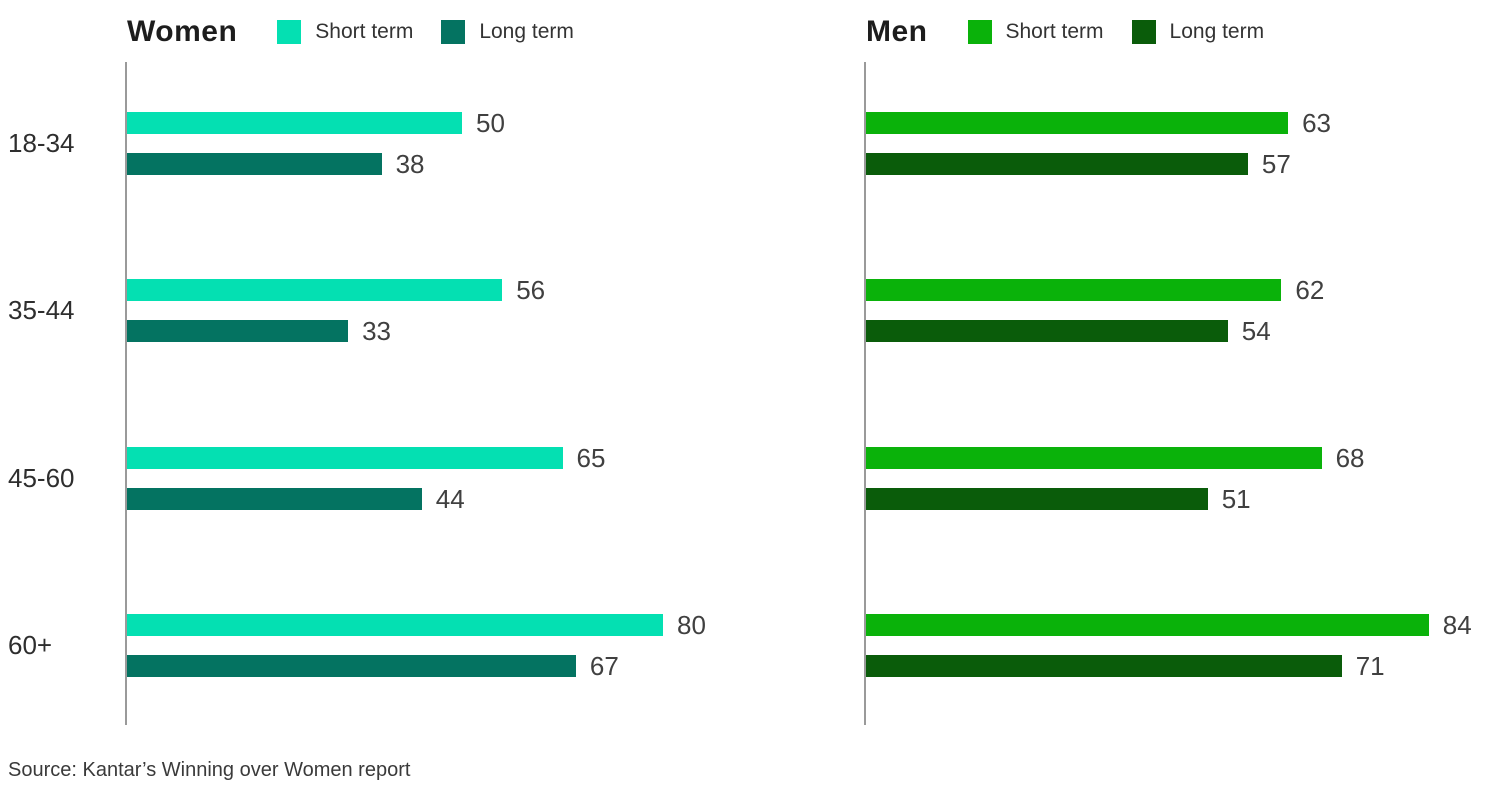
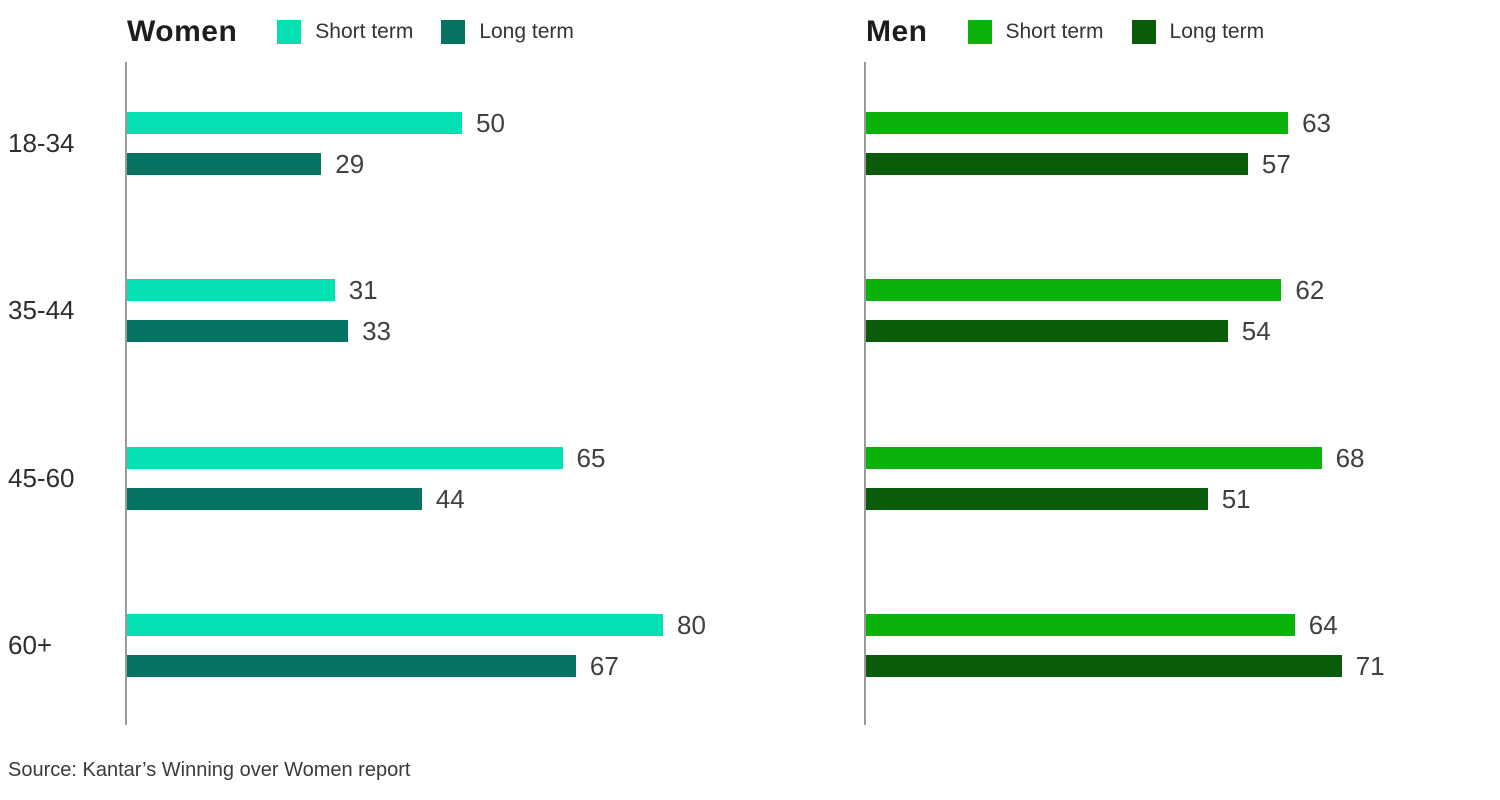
Women/Long term/18-34: 38 -> 29
Women/Short term/35-44: 56 -> 31
Men/Short term/60+: 84 -> 64
